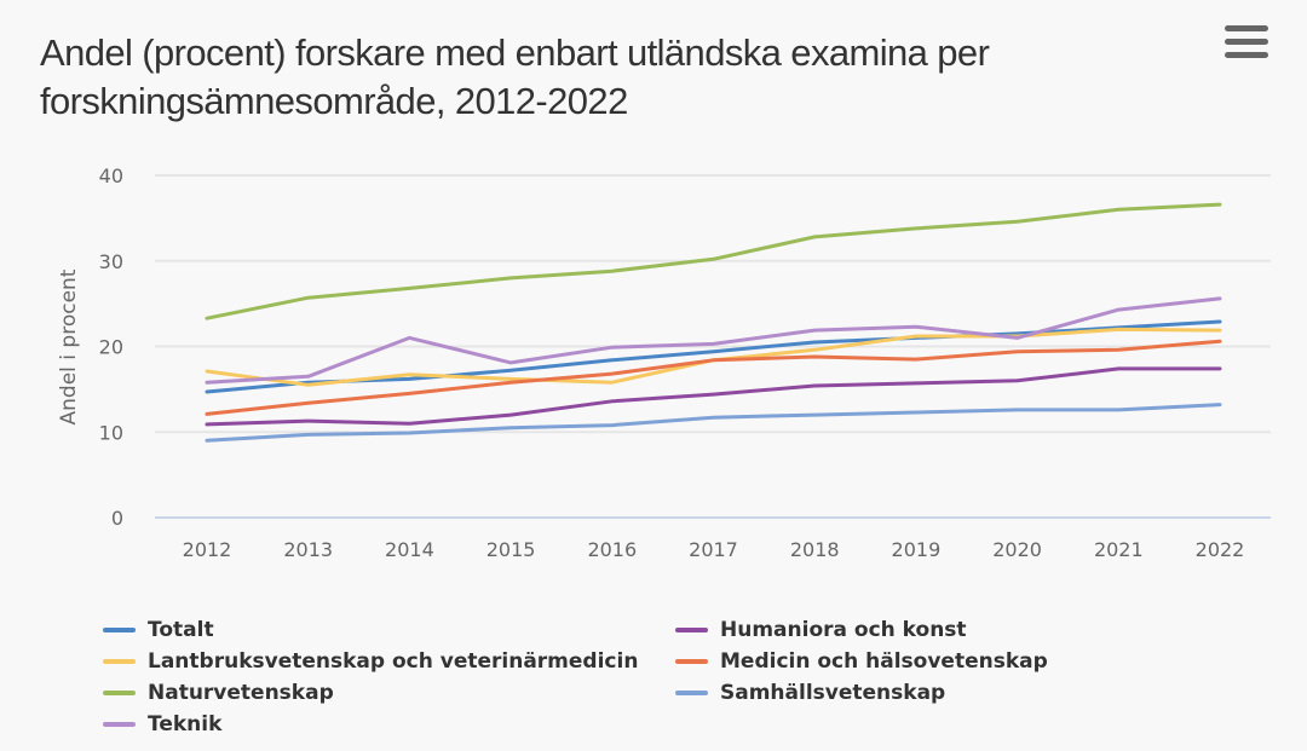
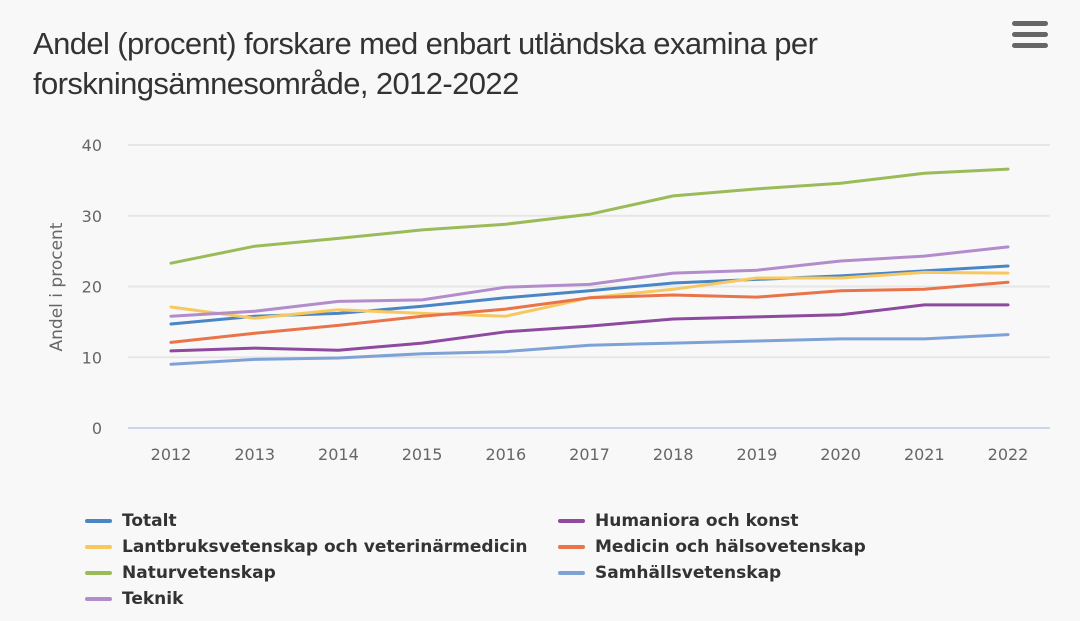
Teknik/2014: 21 -> 18
Teknik/2020: 21 -> 24
